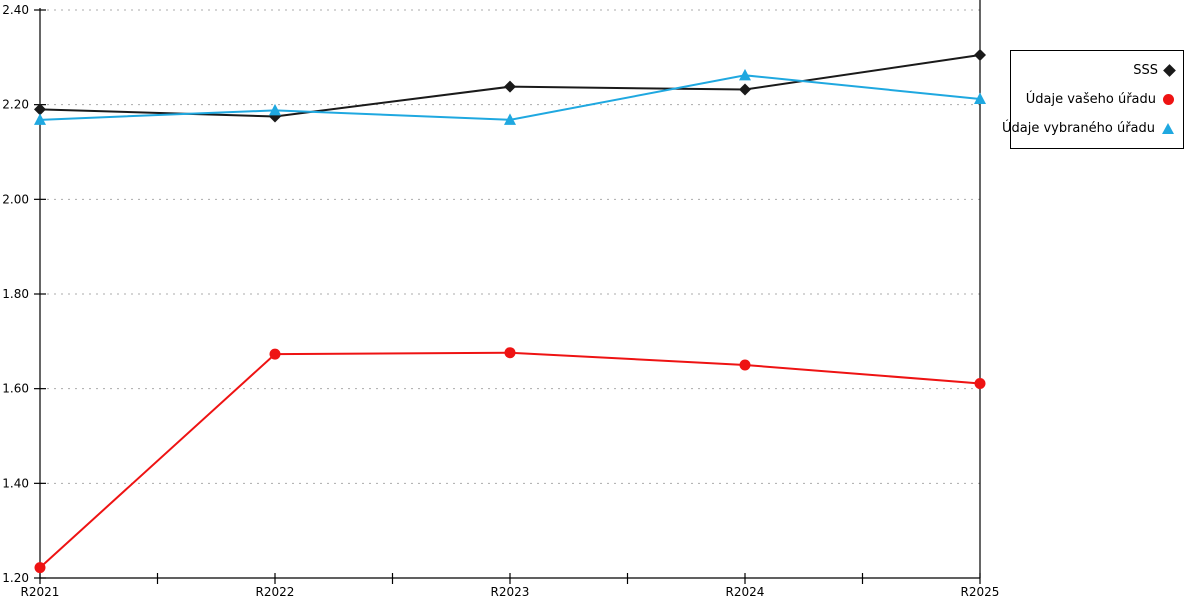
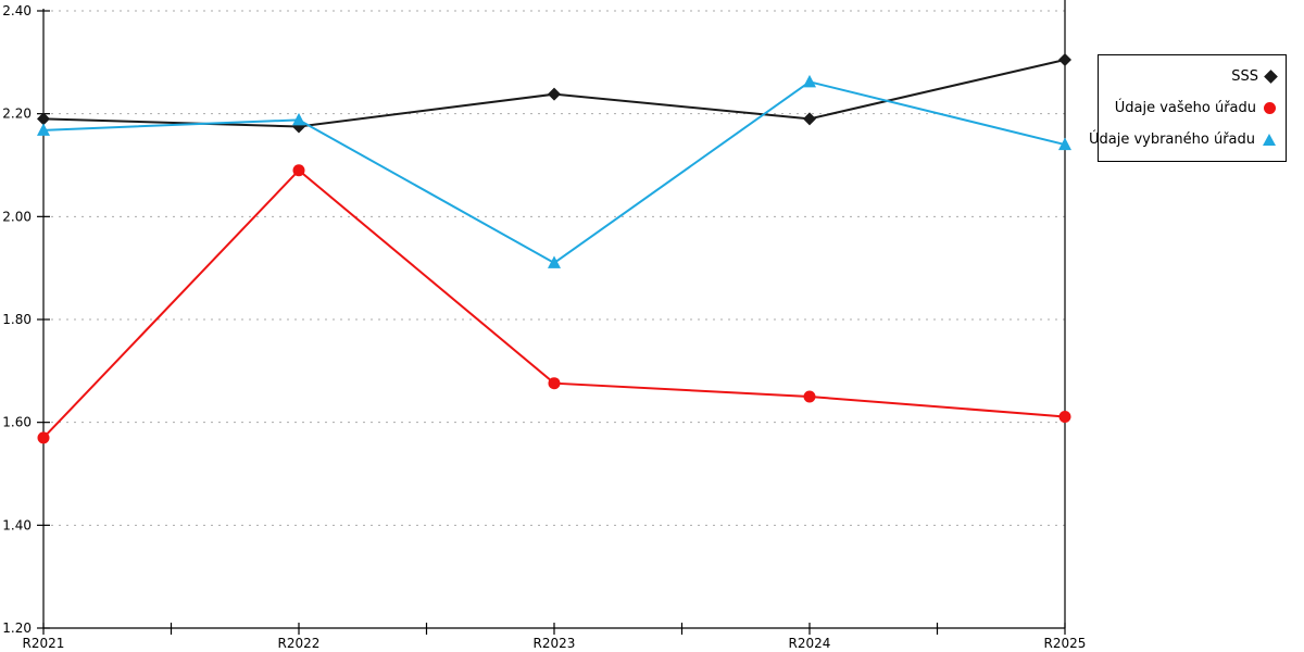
Údaje vašeho úřadu/R2021: 1.22 -> 1.57
Údaje vašeho úřadu/R2022: 1.67 -> 2.09
Údaje vybraného úřadu/R2023: 2.17 -> 1.91
SSS/R2024: 2.23 -> 2.19
Údaje vybraného úřadu/R2025: 2.21 -> 2.14
